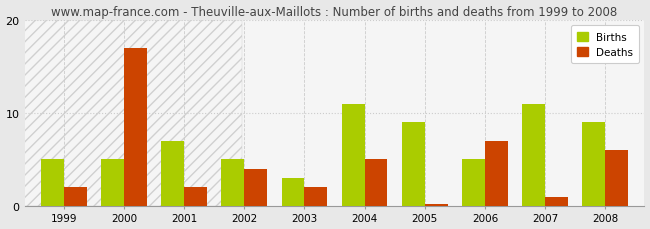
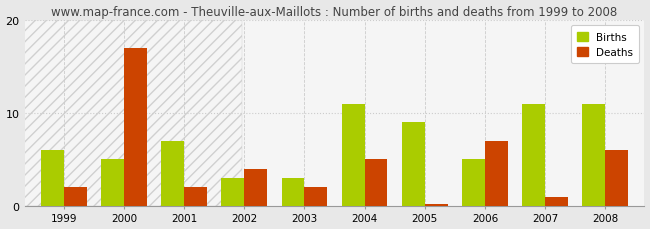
Births/1999: 5 -> 6
Births/2002: 5 -> 3
Births/2008: 9 -> 11
